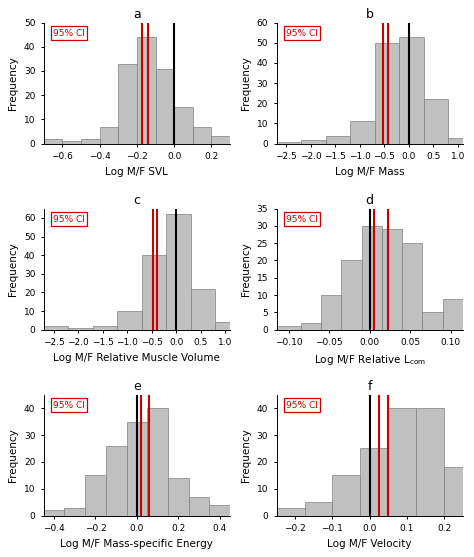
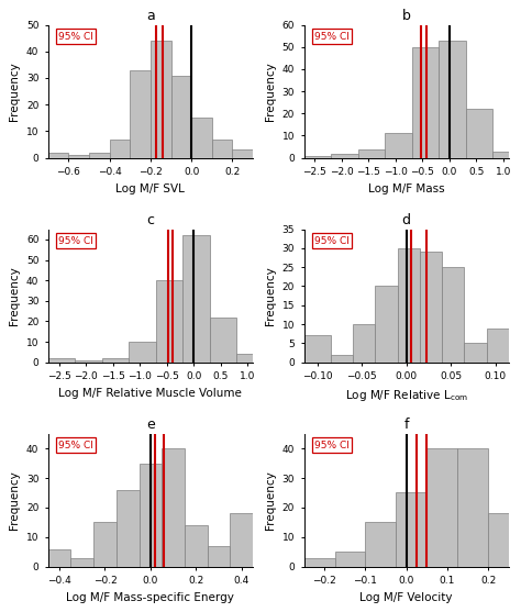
d/−0.10: 1 -> 7
e/−0.4: 2 -> 6
e/0.4: 4 -> 18
